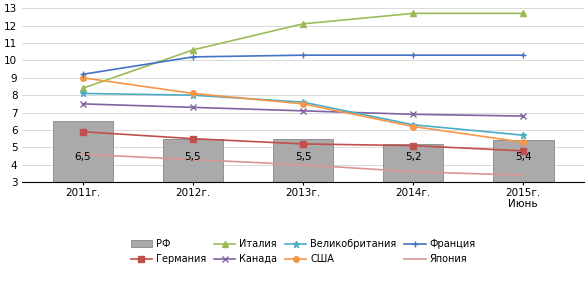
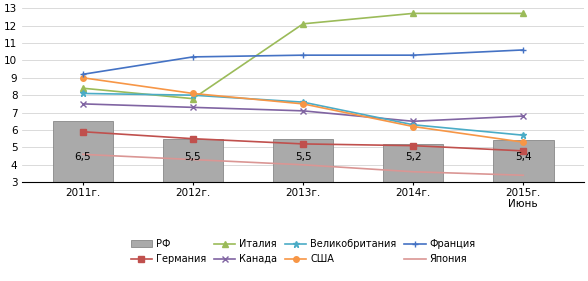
Италия/2012г.: 10.6 -> 7.8
Канада/2014г.: 6.9 -> 6.5
Франция/2015г. Июнь: 10.3 -> 10.6
